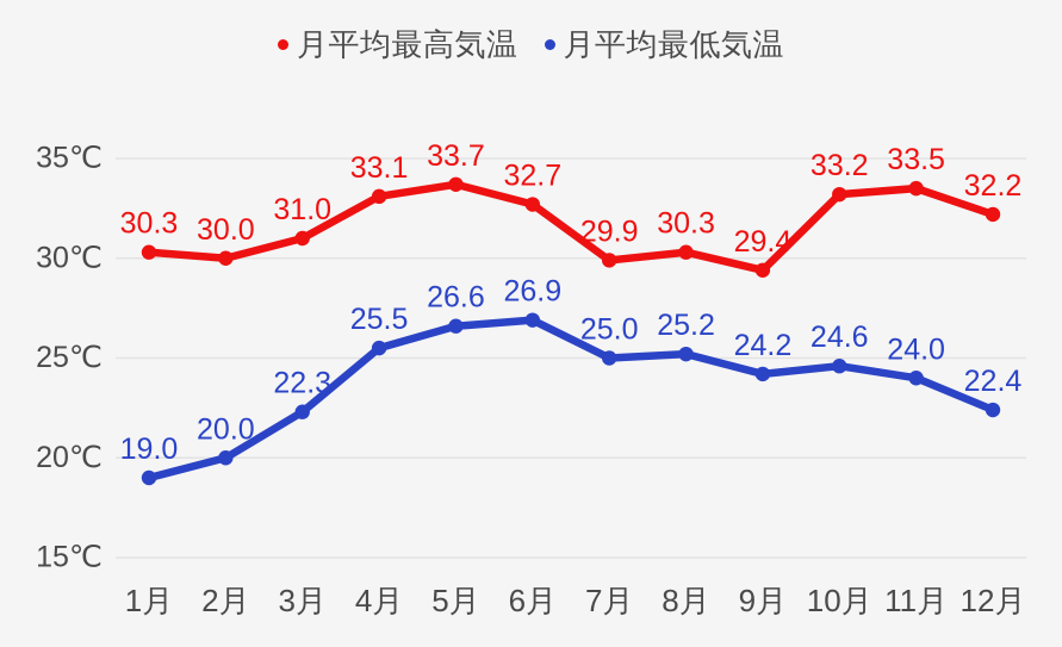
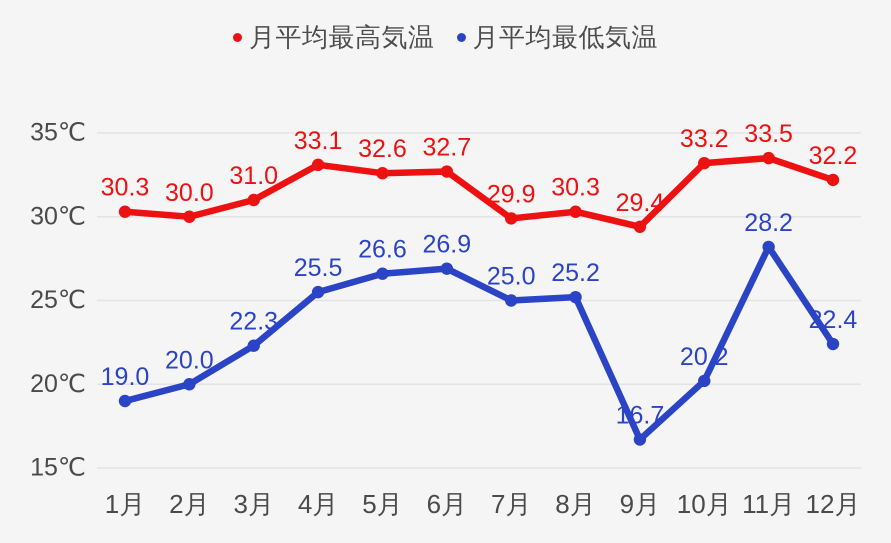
月平均最高気温/5月: 33.7 -> 32.6
月平均最低気温/9月: 24.2 -> 16.7
月平均最低気温/10月: 24.6 -> 20.2
月平均最低気温/11月: 24.0 -> 28.2
